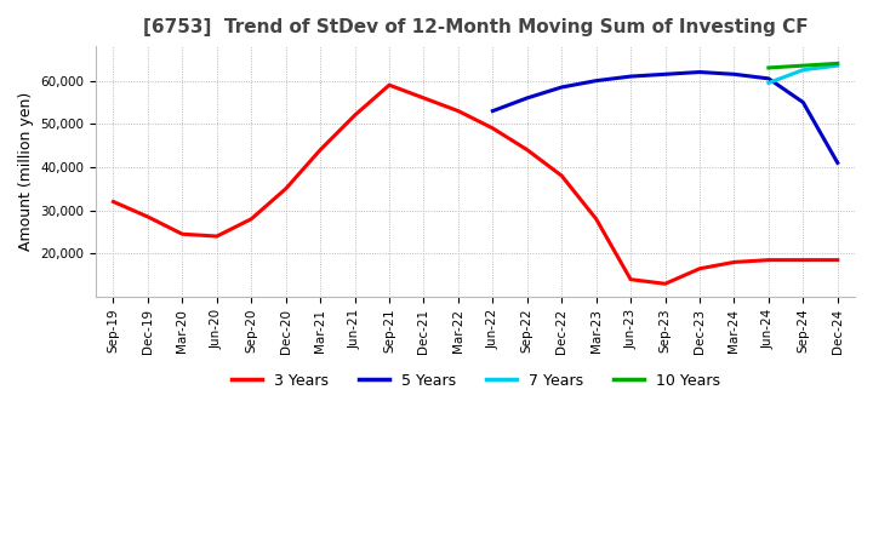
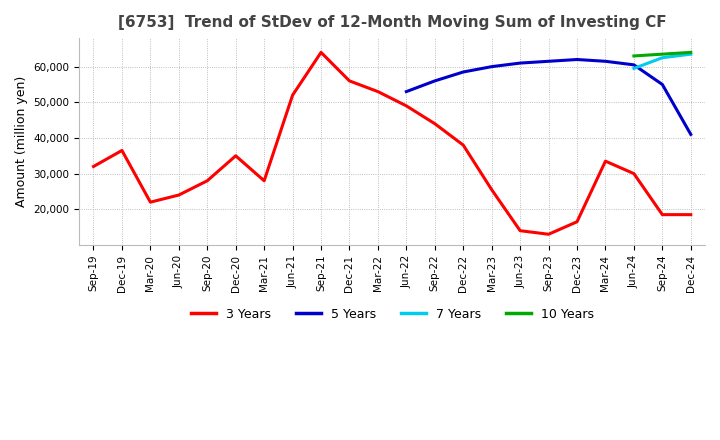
3 Years/Dec-19: 28,500 -> 36,500
3 Years/Mar-20: 24,500 -> 22,000
3 Years/Mar-21: 44,000 -> 28,000
3 Years/Sep-21: 59,000 -> 64,000
3 Years/Mar-23: 28,000 -> 25,500
3 Years/Mar-24: 18,000 -> 33,500
3 Years/Jun-24: 18,500 -> 30,000
